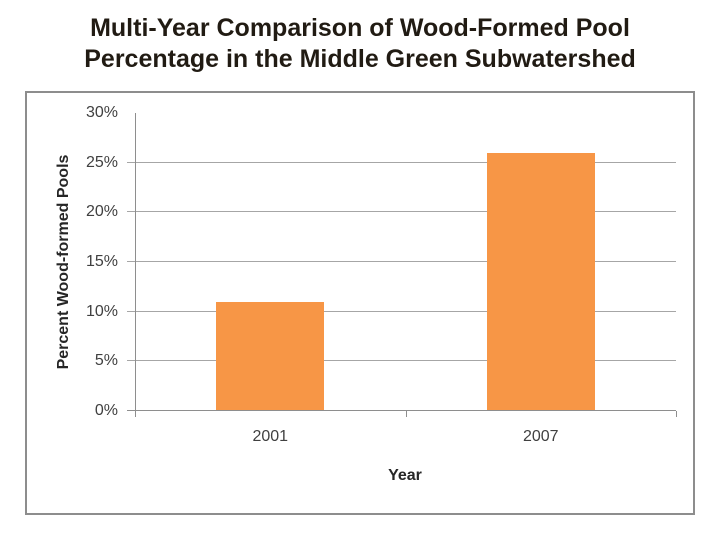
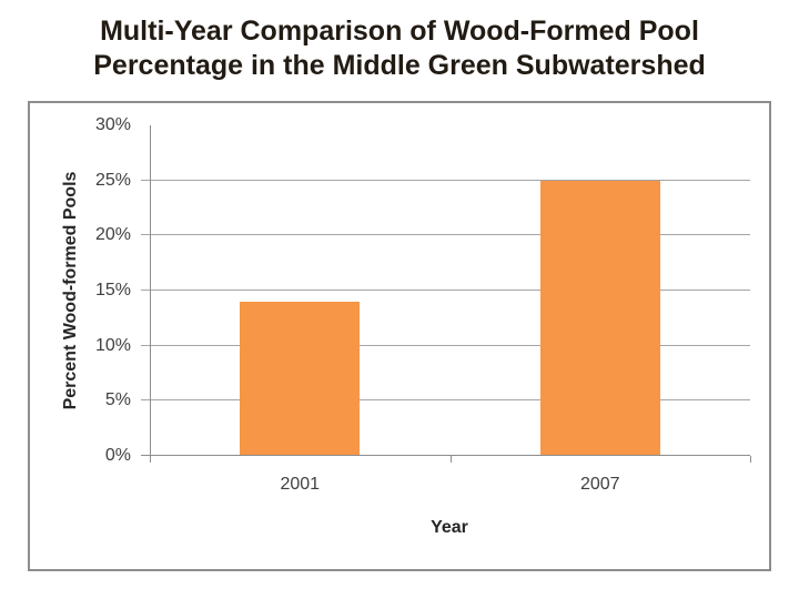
2001: 11% -> 14%
2007: 26% -> 25%
